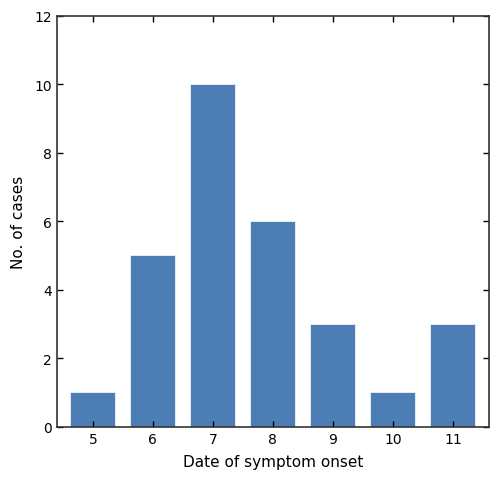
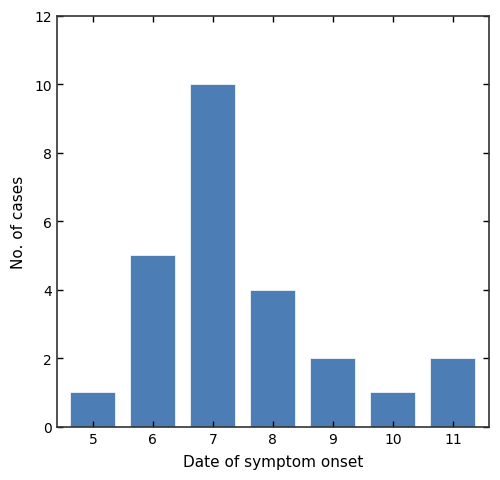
8: 6 -> 4
9: 3 -> 2
11: 3 -> 2
